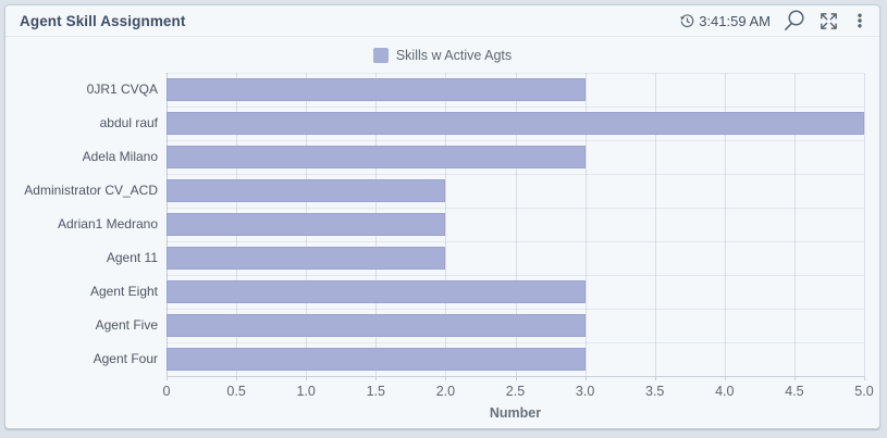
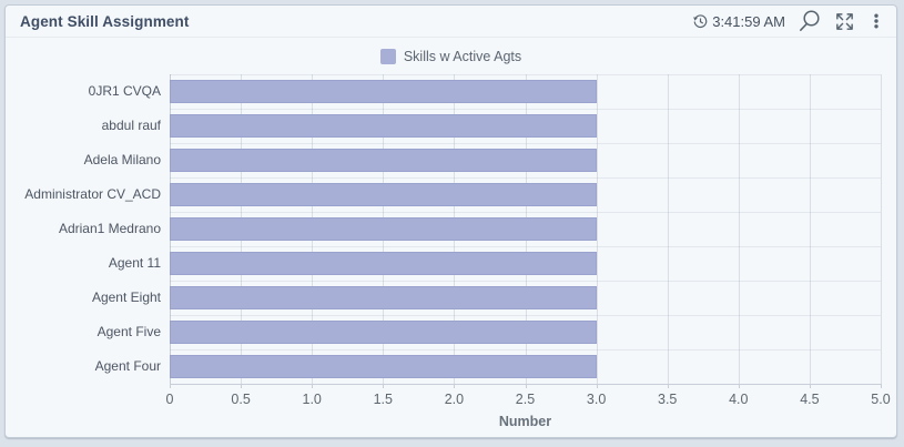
abdul rauf: 5 -> 3
Administrator CV_ACD: 2 -> 3
Adrian1 Medrano: 2 -> 3
Agent 11: 2 -> 3
